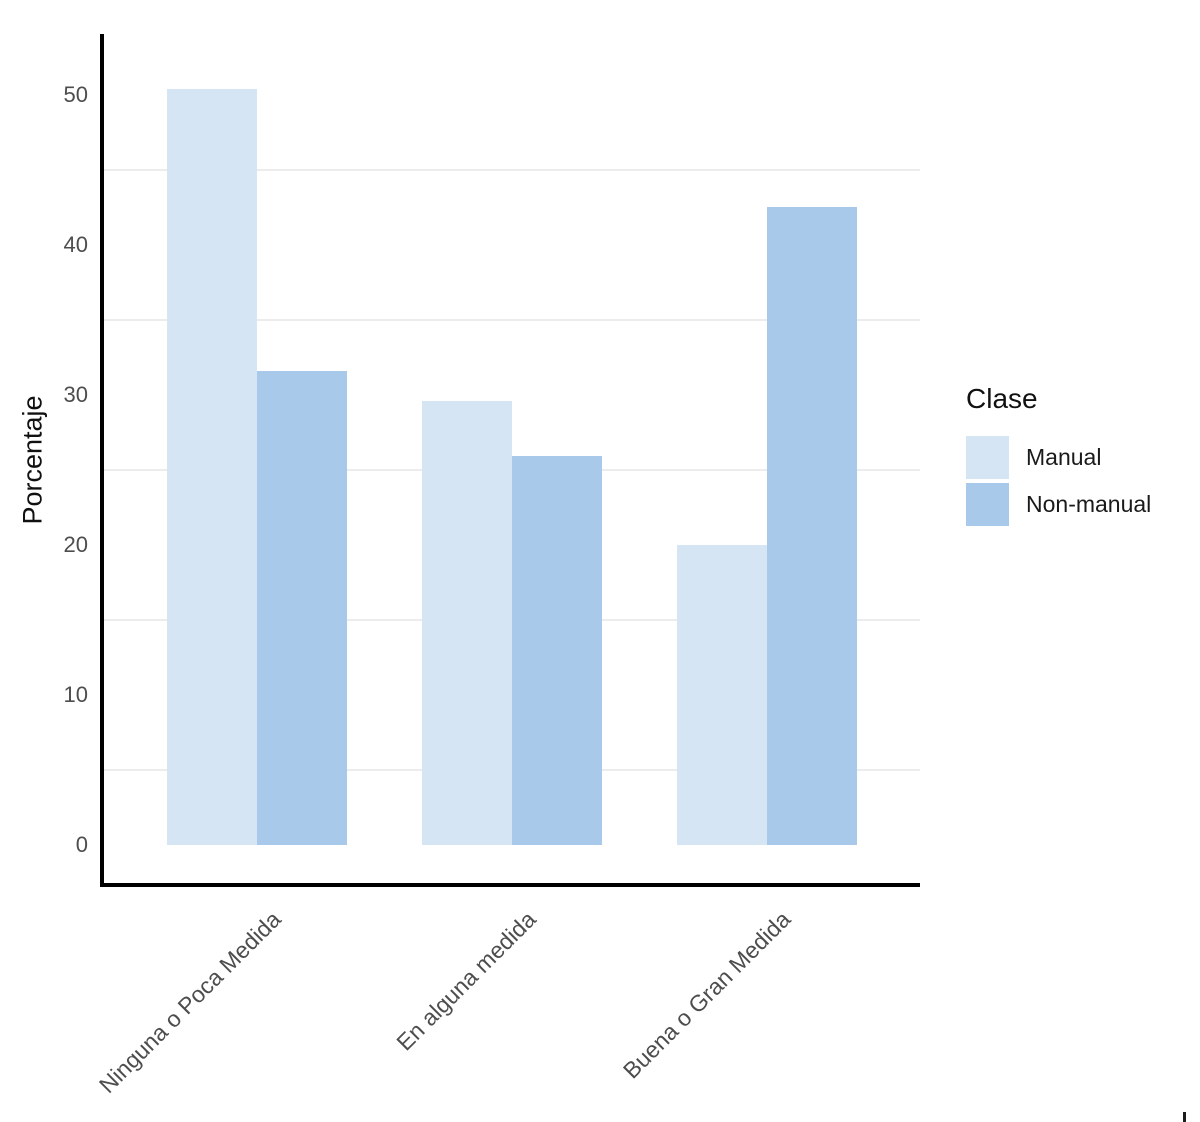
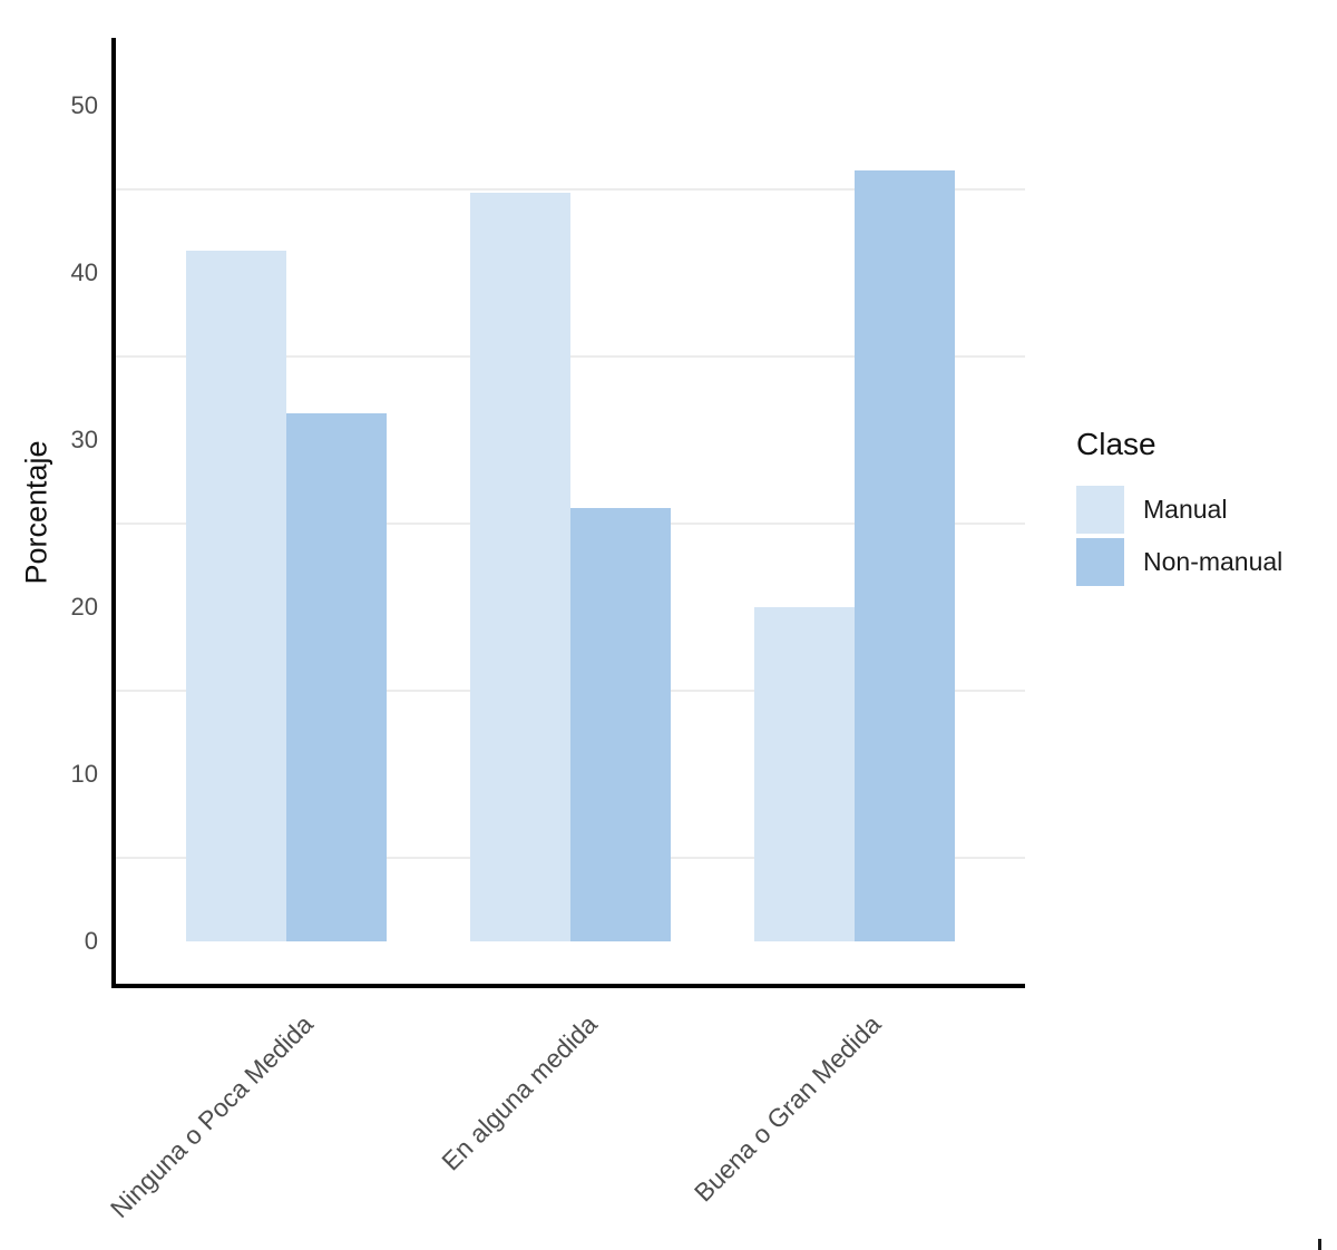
Manual/Ninguna o Poca Medida: 50.4 -> 41.3
Manual/En alguna medida: 29.6 -> 44.8
Non-manual/Buena o Gran Medida: 42.5 -> 46.1
